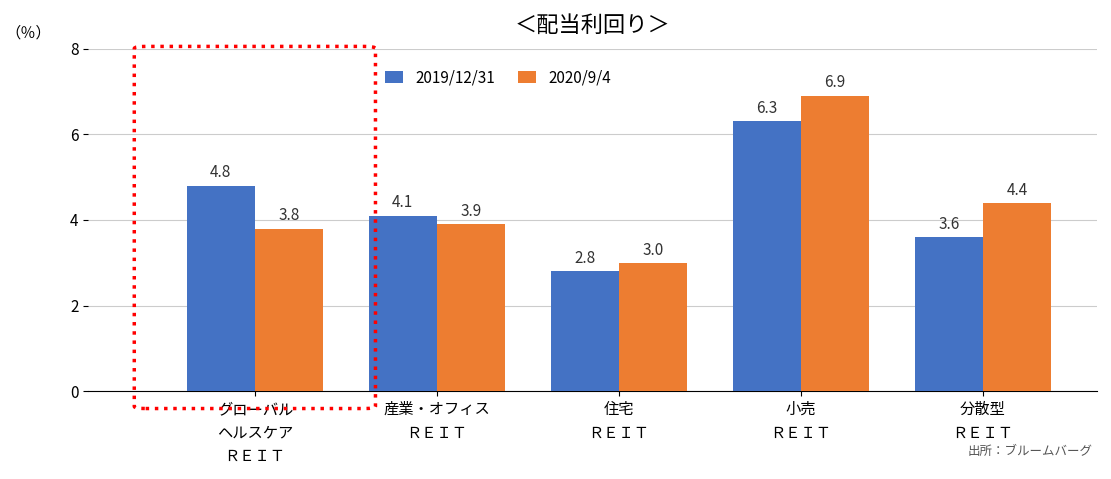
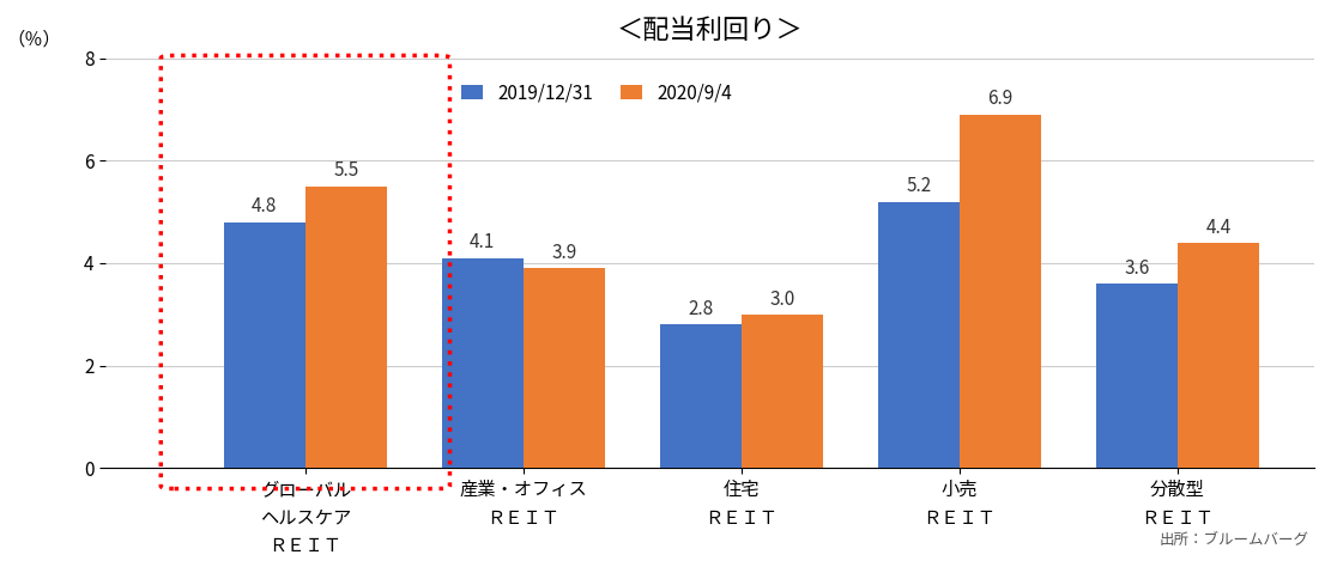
2020/9/4/グローバル ヘルスケア ＲＥＩＴ: 3.8 -> 5.5
2019/12/31/小売 ＲＥＩＴ: 6.3 -> 5.2
